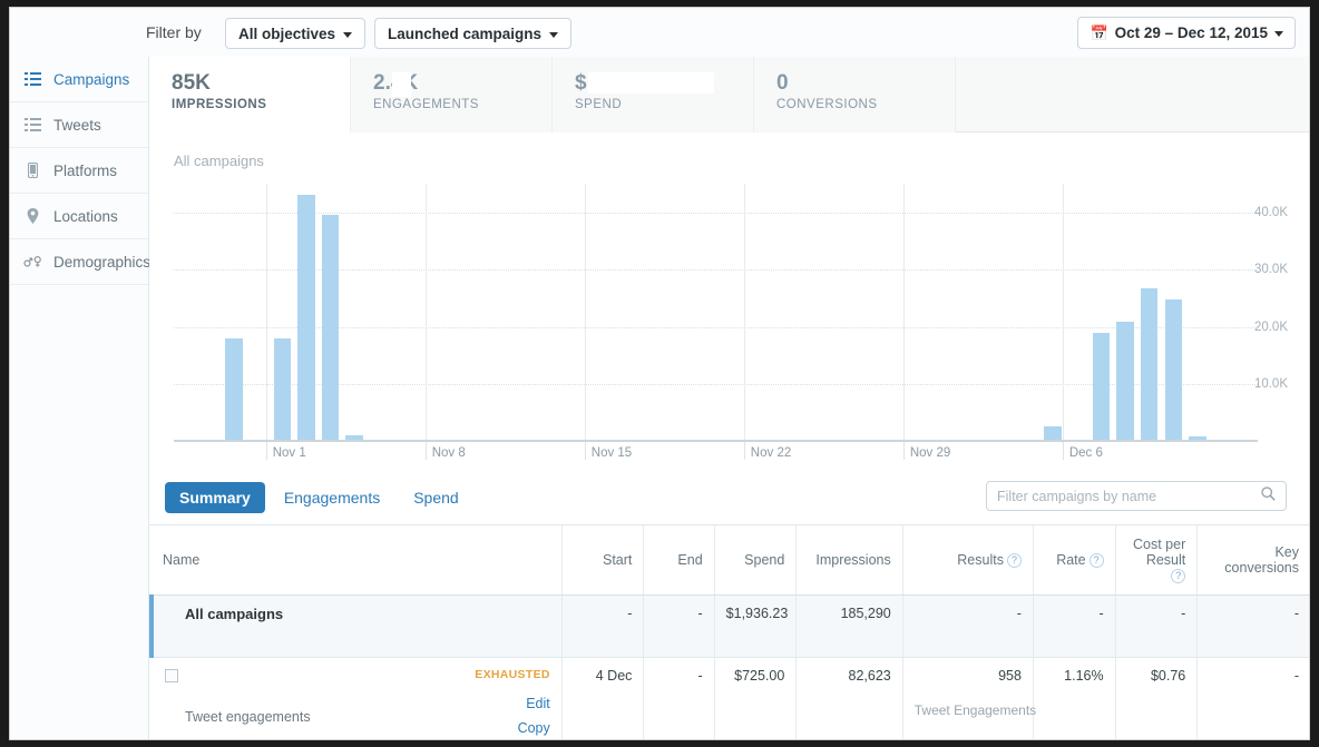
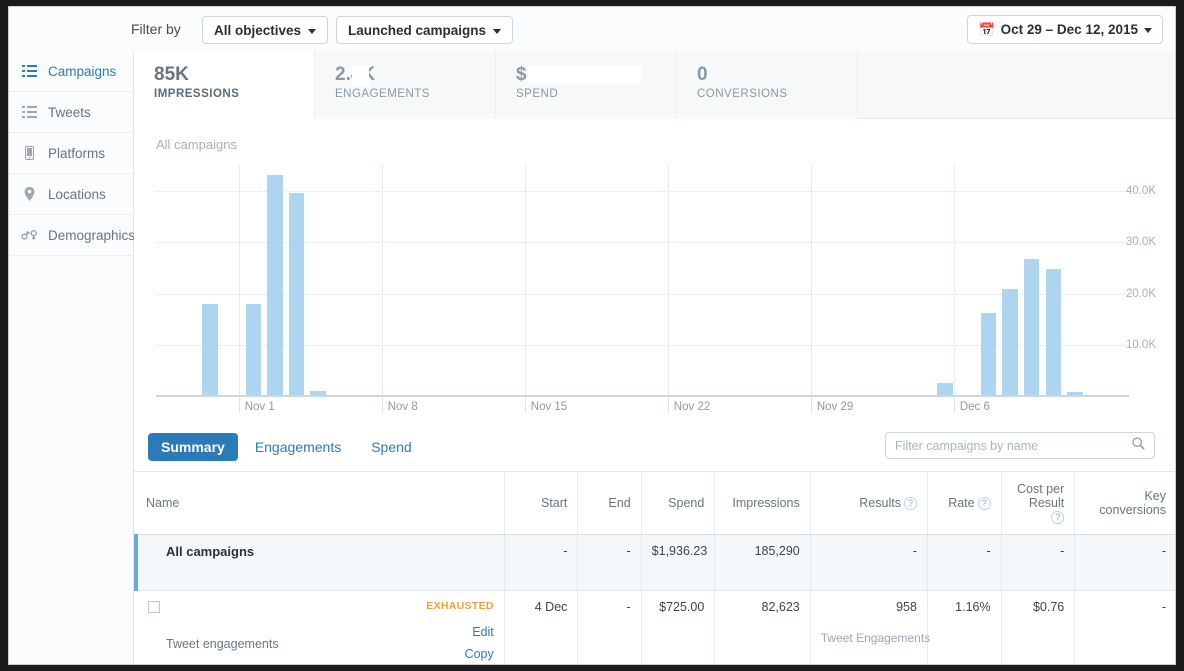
Dec 6: 19K -> 16K
